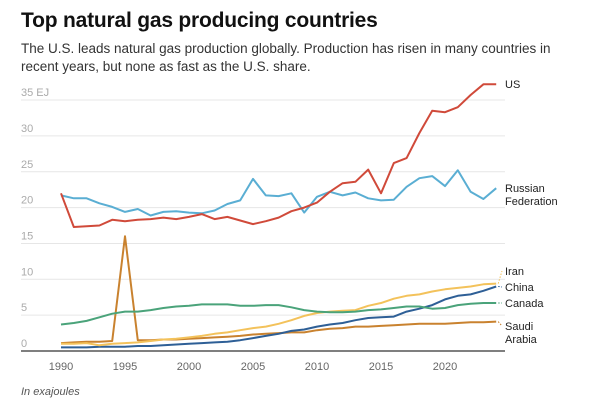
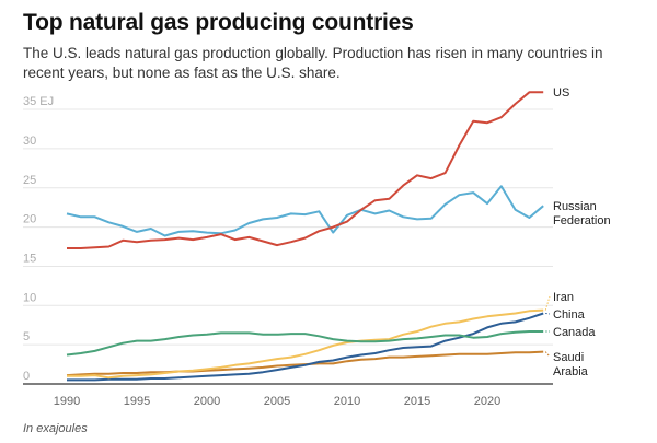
US/1990: 22 -> 17
Saudi Arabia/1995: 16 -> 1
Russian Federation/2005: 24 -> 21
US/2015: 22 -> 27
